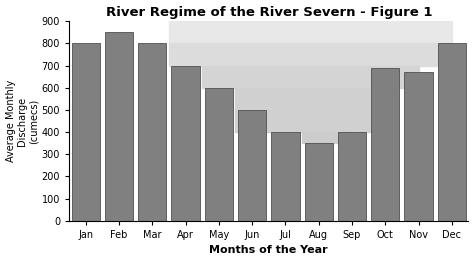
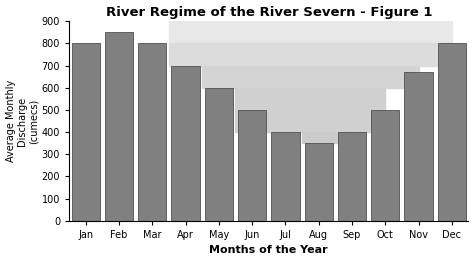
Oct: 690 -> 500
